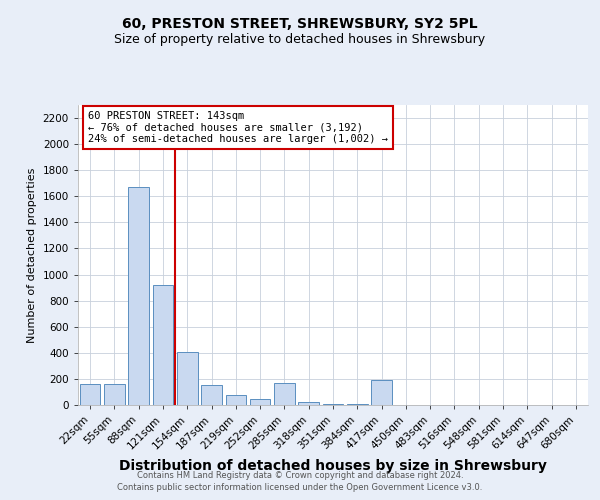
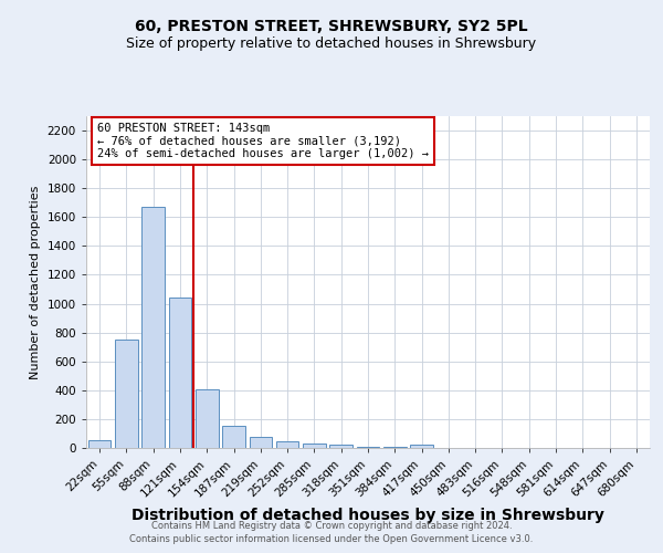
22sqm: 160 -> 50
55sqm: 160 -> 750
121sqm: 920 -> 1040
285sqm: 170 -> 30
417sqm: 190 -> 20
